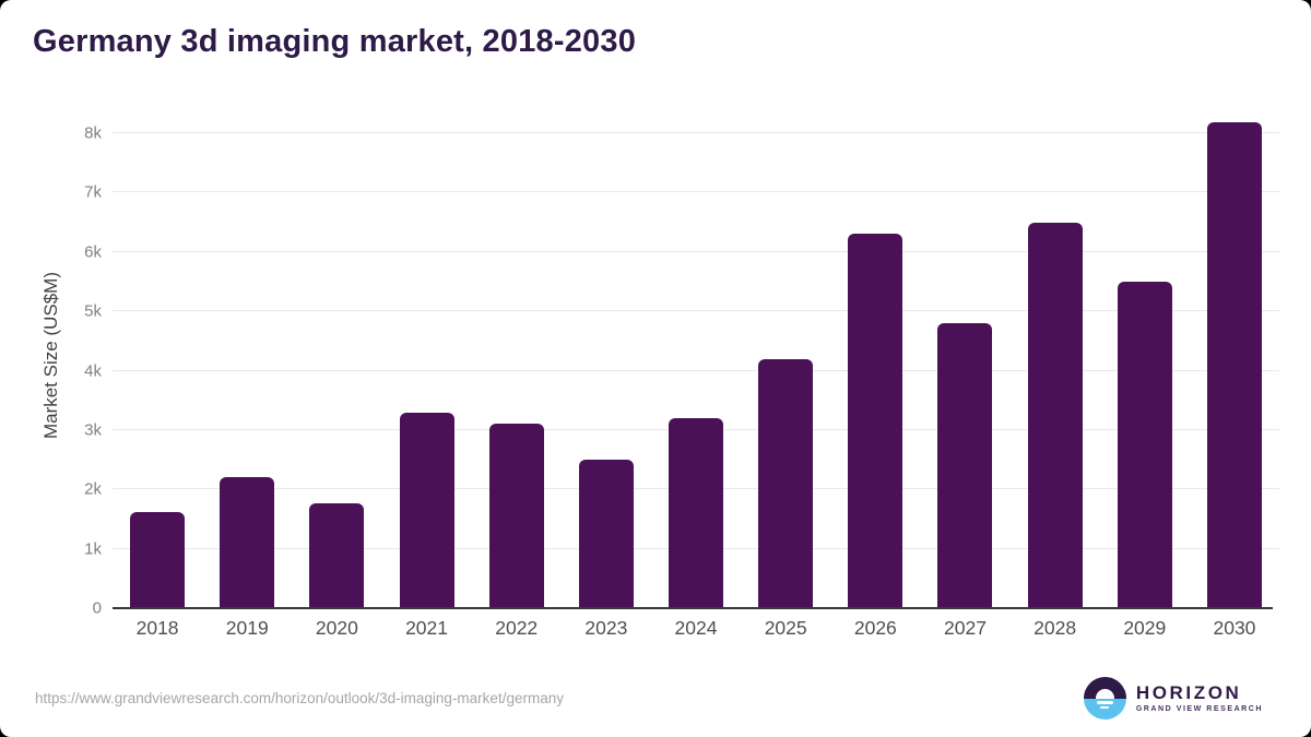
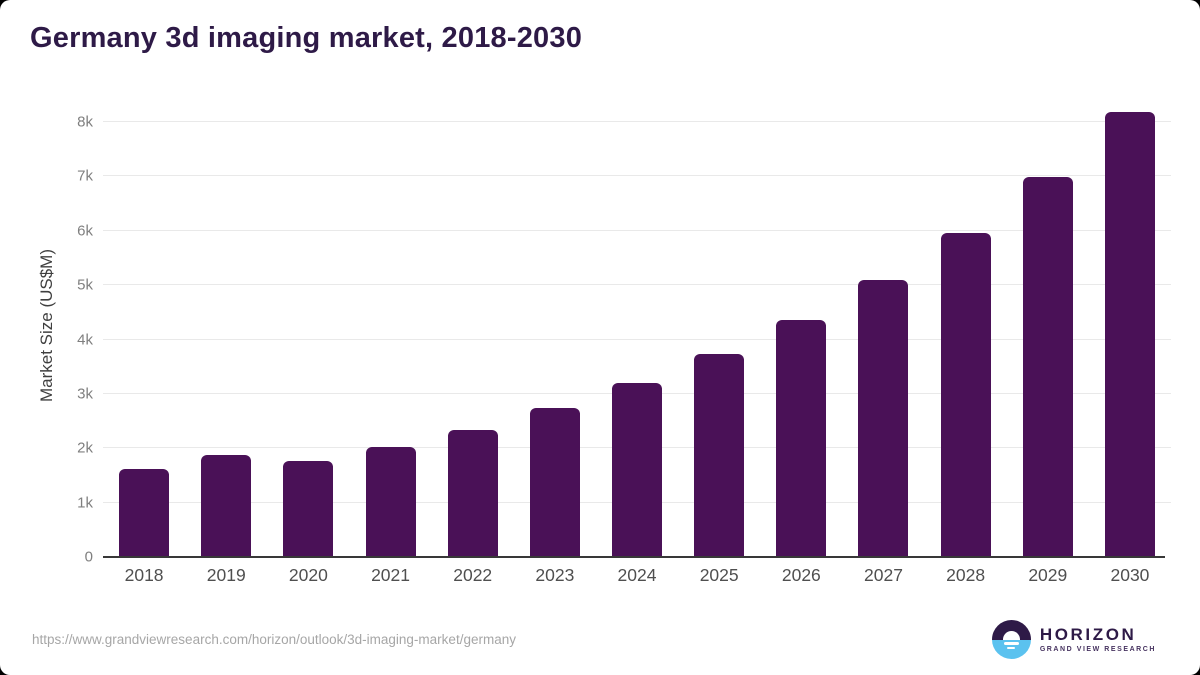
2019: 2.2k -> 1.9k
2021: 3.3k -> 2.0k
2022: 3.1k -> 2.3k
2023: 2.5k -> 2.7k
2025: 4.2k -> 3.7k
2026: 6.3k -> 4.4k
2027: 4.8k -> 5.1k
2028: 6.5k -> 6.0k
2029: 5.5k -> 7.0k
